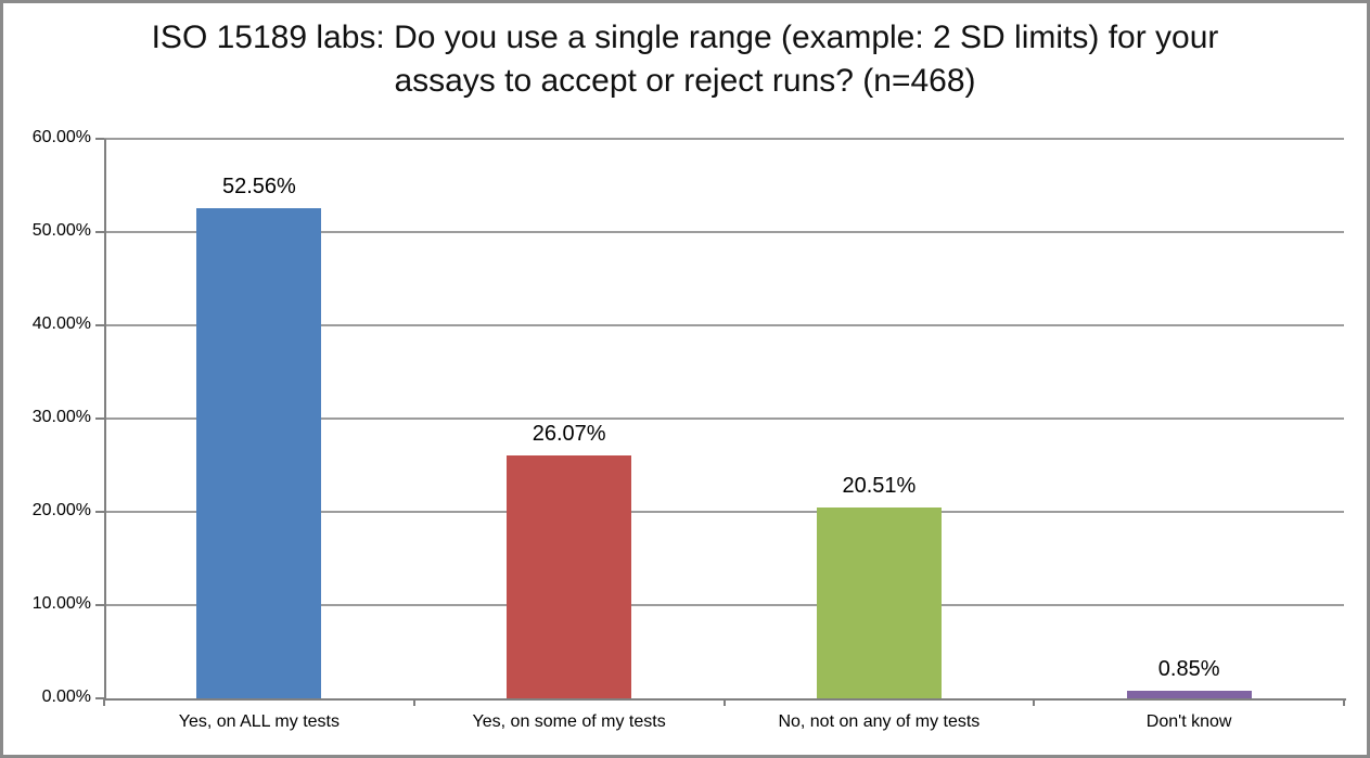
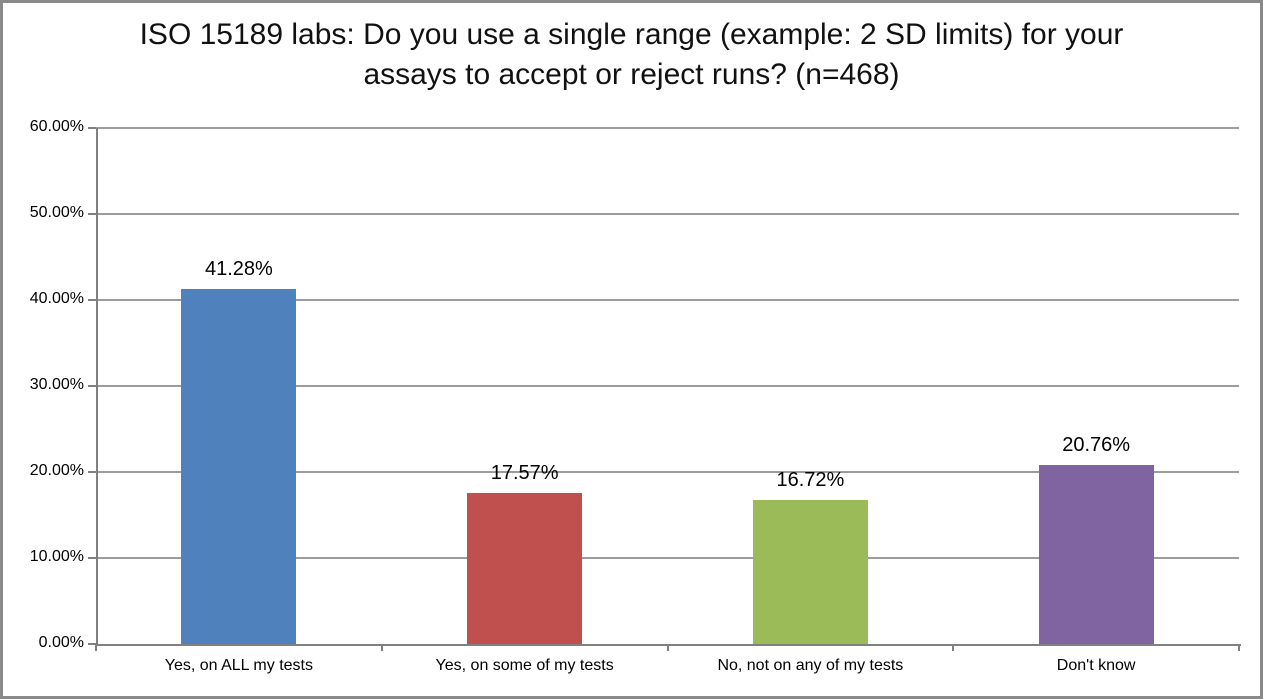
Yes, on ALL my tests: 52.56% -> 41.28%
Yes, on some of my tests: 26.07% -> 17.57%
No, not on any of my tests: 20.51% -> 16.72%
Don't know: 0.85% -> 20.76%
